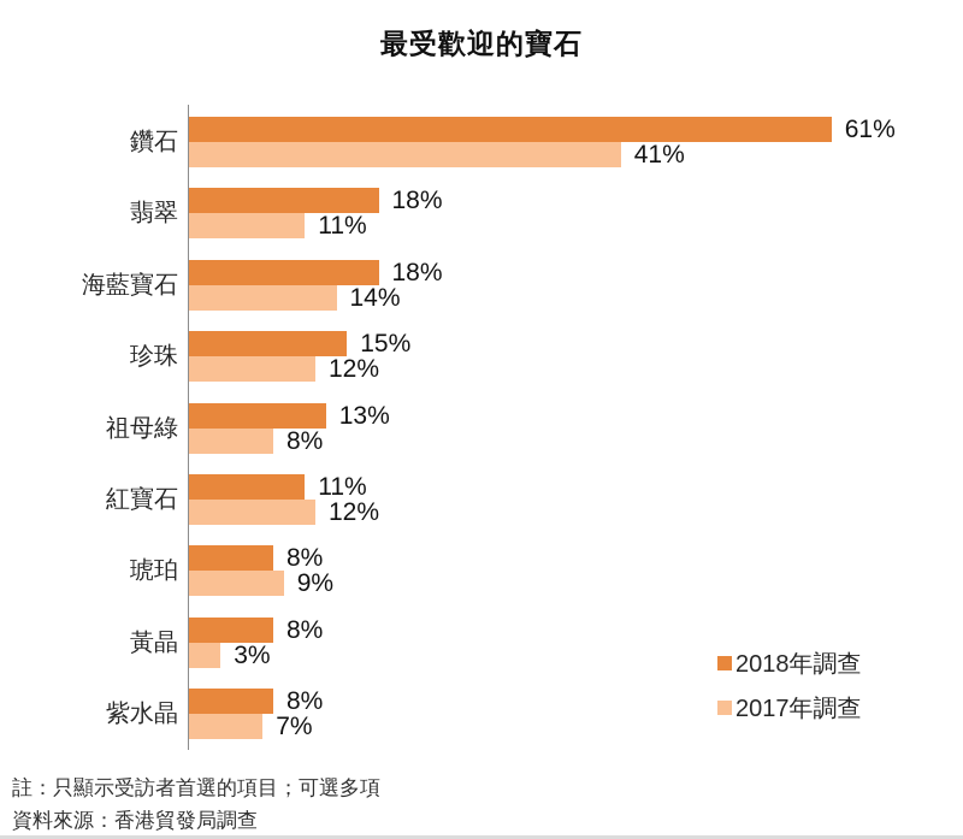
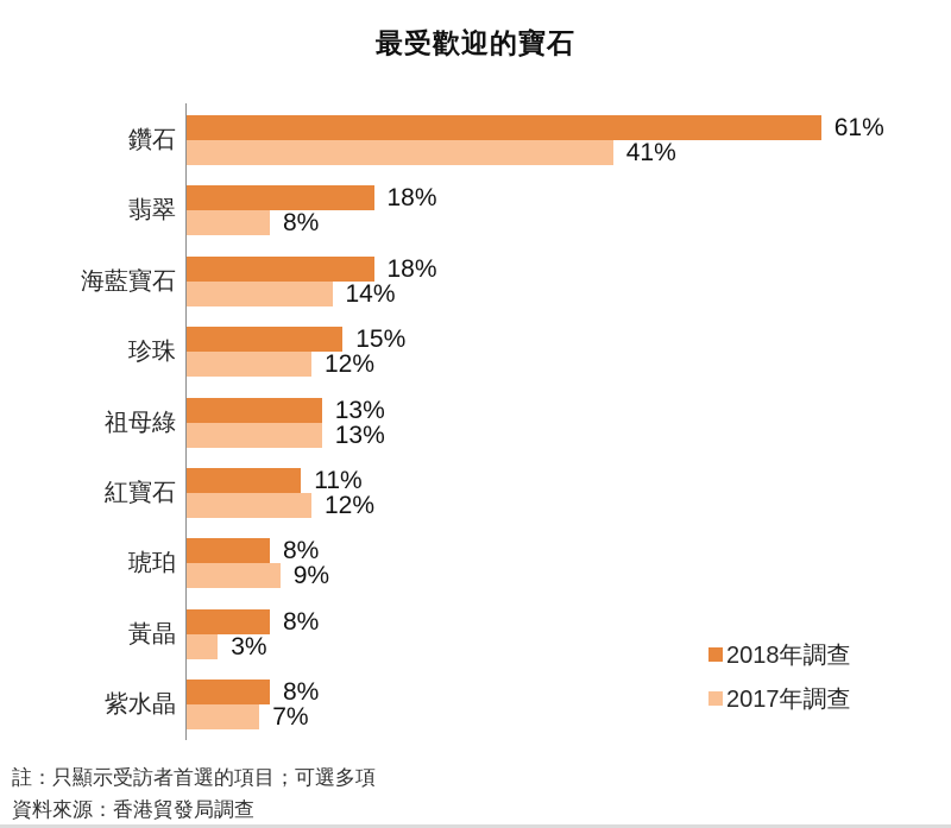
2017年調查/翡翠: 11% -> 8%
2017年調查/祖母綠: 8% -> 13%
